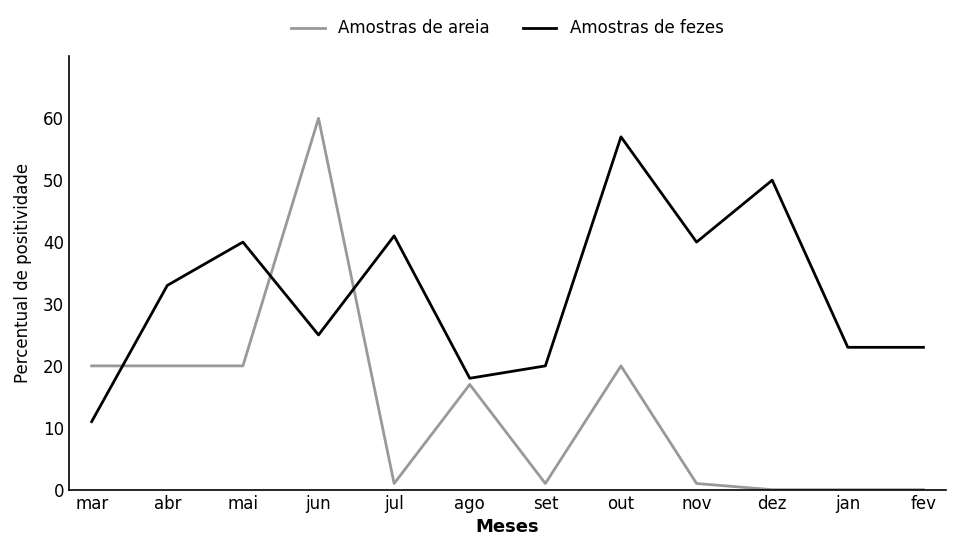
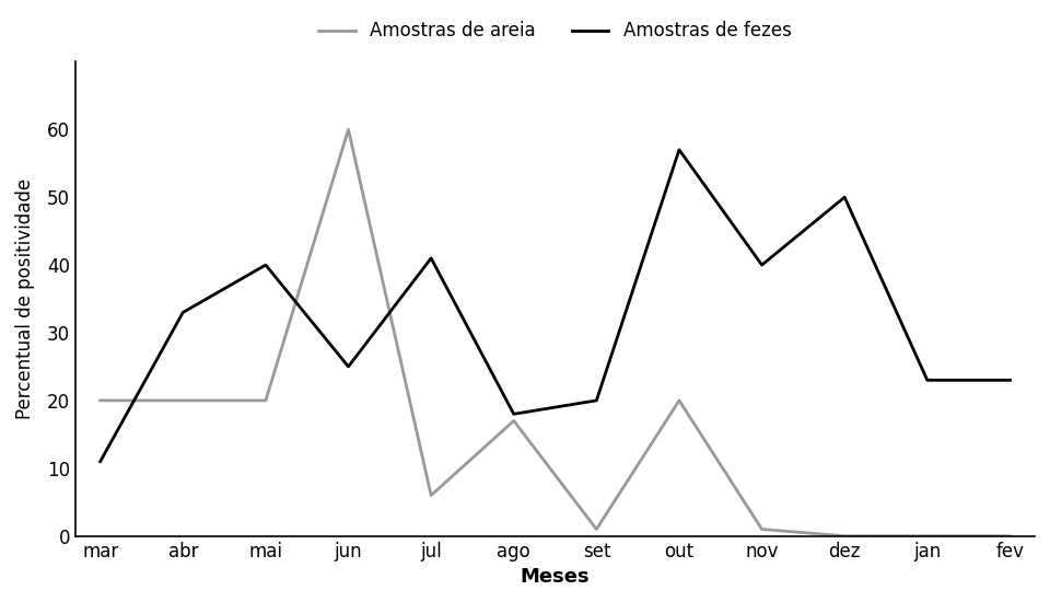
Amostras de areia/jul: 1 -> 6
